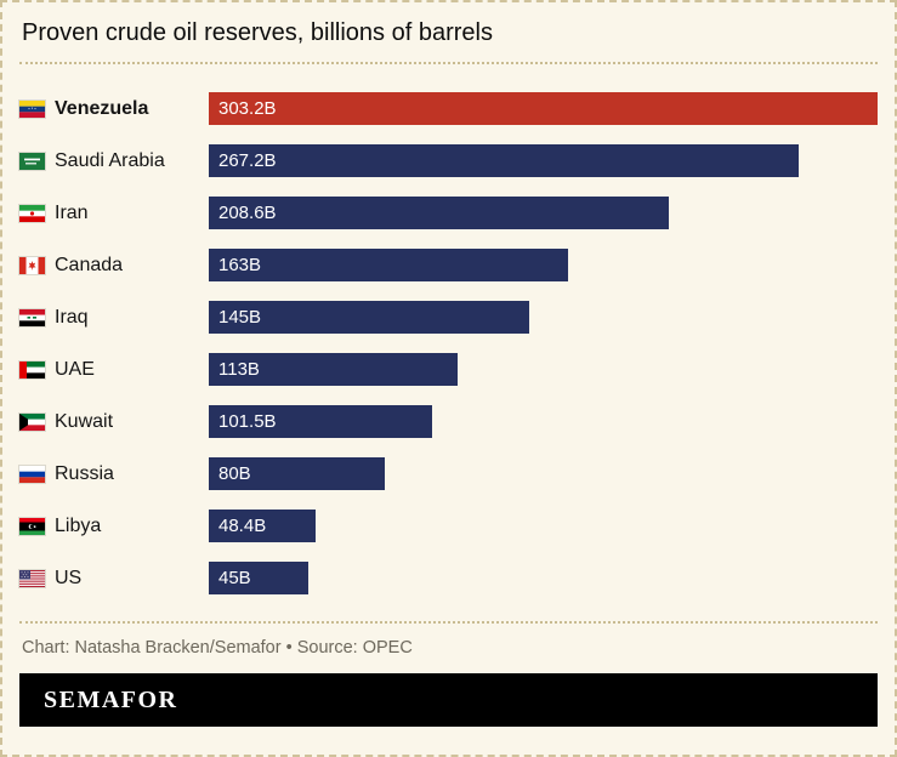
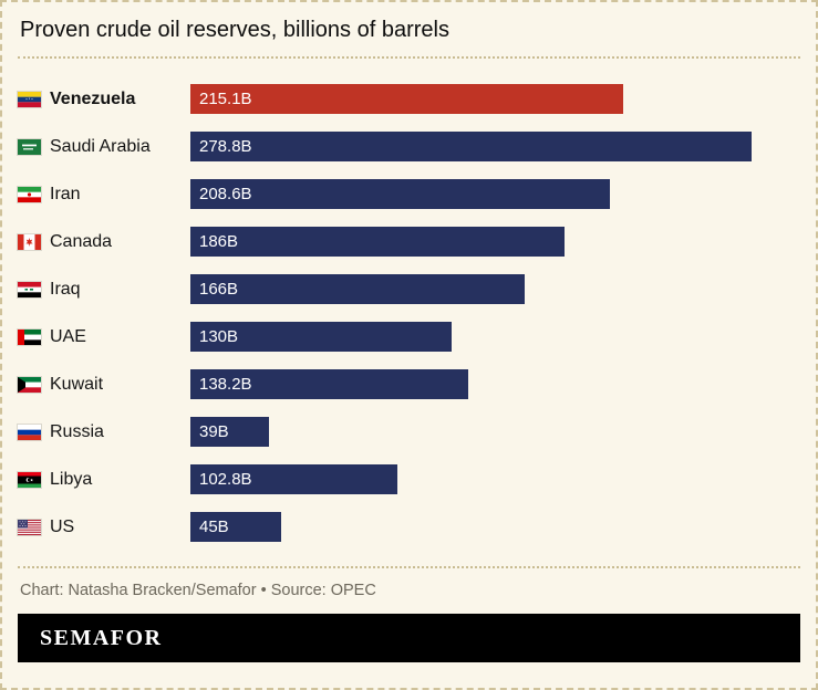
Venezuela: 303.2B -> 215.1B
Saudi Arabia: 267.2B -> 278.8B
Canada: 163B -> 186B
Iraq: 145B -> 166B
UAE: 113B -> 130B
Kuwait: 101.5B -> 138.2B
Russia: 80B -> 39B
Libya: 48.4B -> 102.8B
